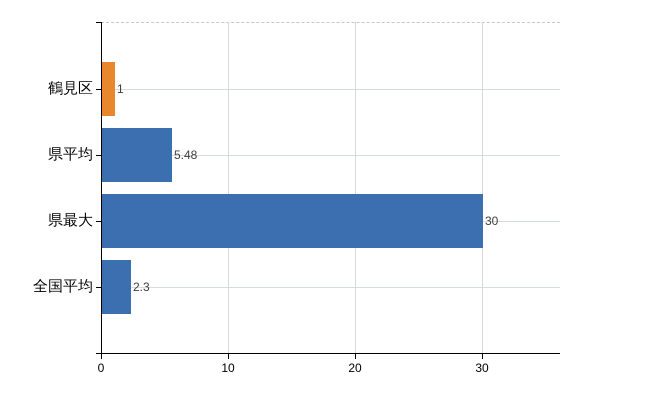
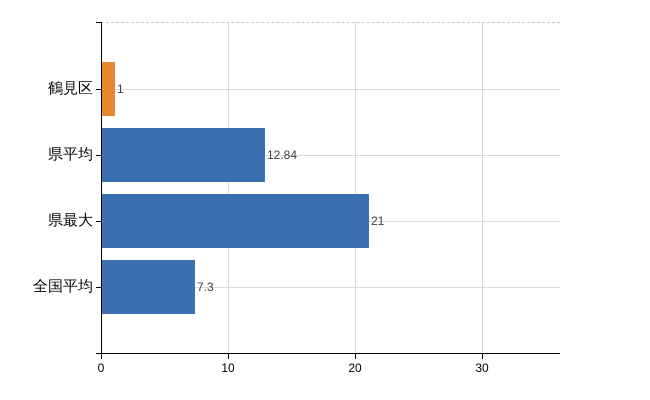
県平均: 5.48 -> 12.84
県最大: 30 -> 21
全国平均: 2.3 -> 7.3
